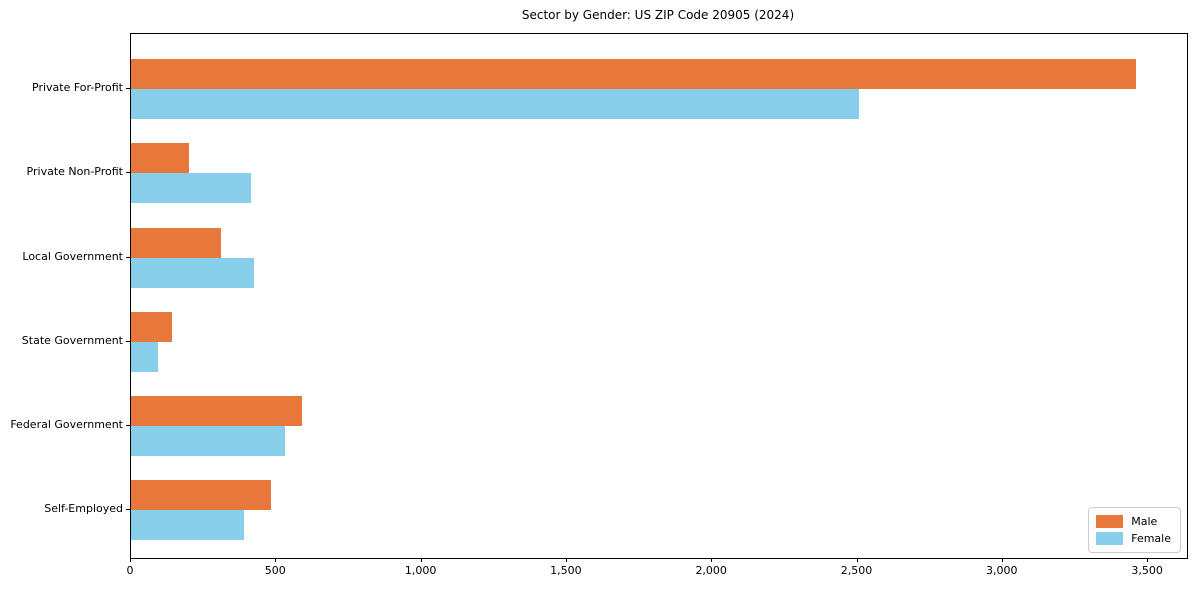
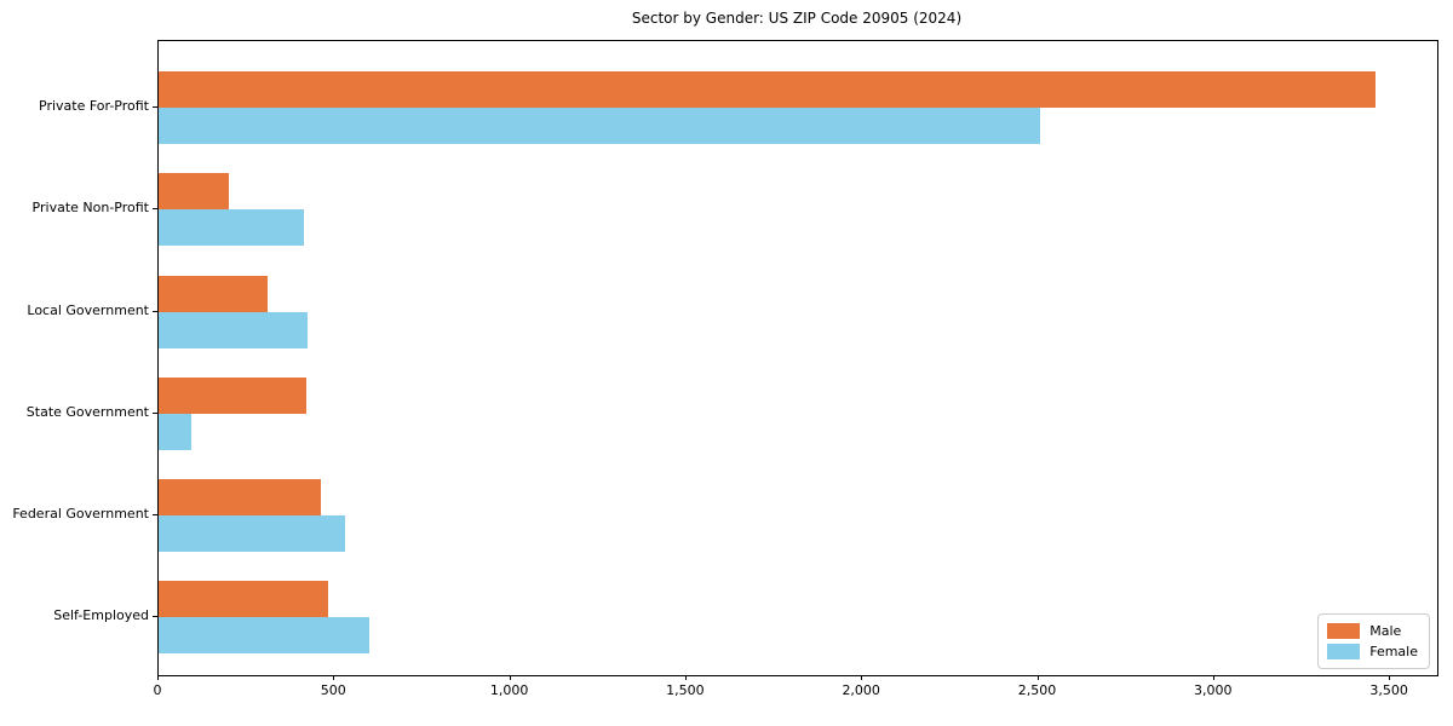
Male/State Government: 140 -> 420
Male/Federal Government: 590 -> 460
Female/Self-Employed: 390 -> 600
